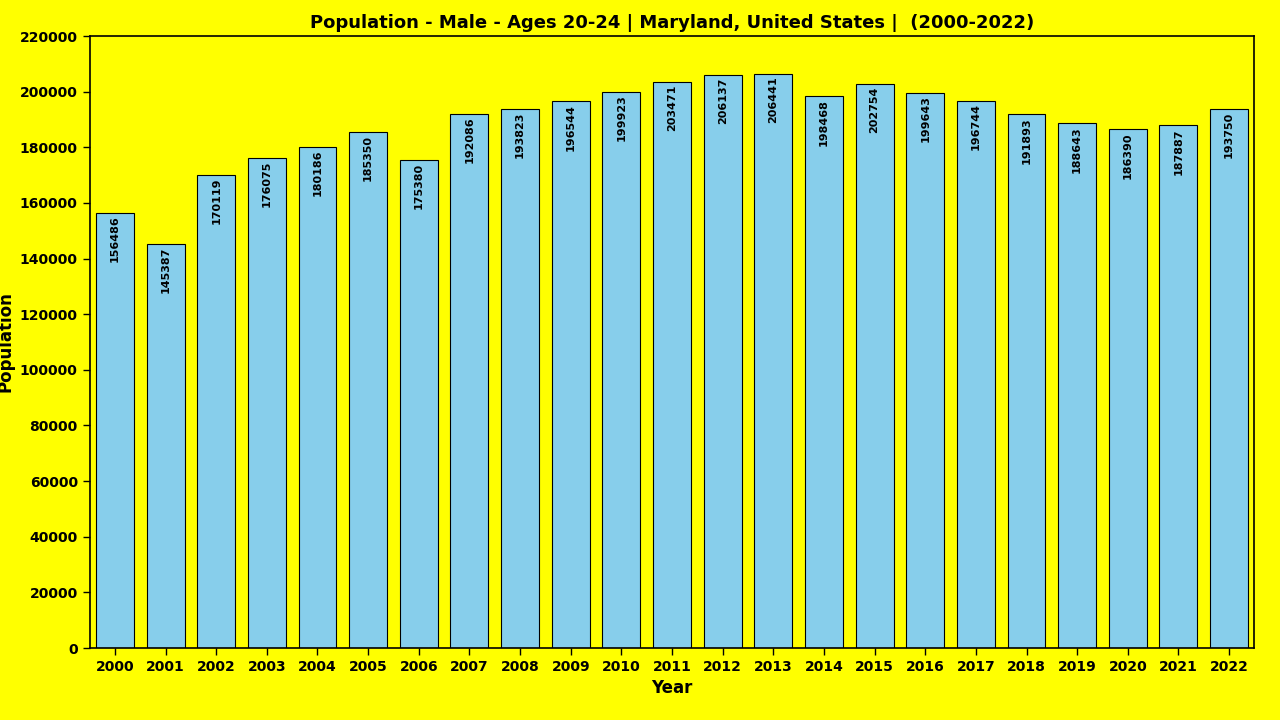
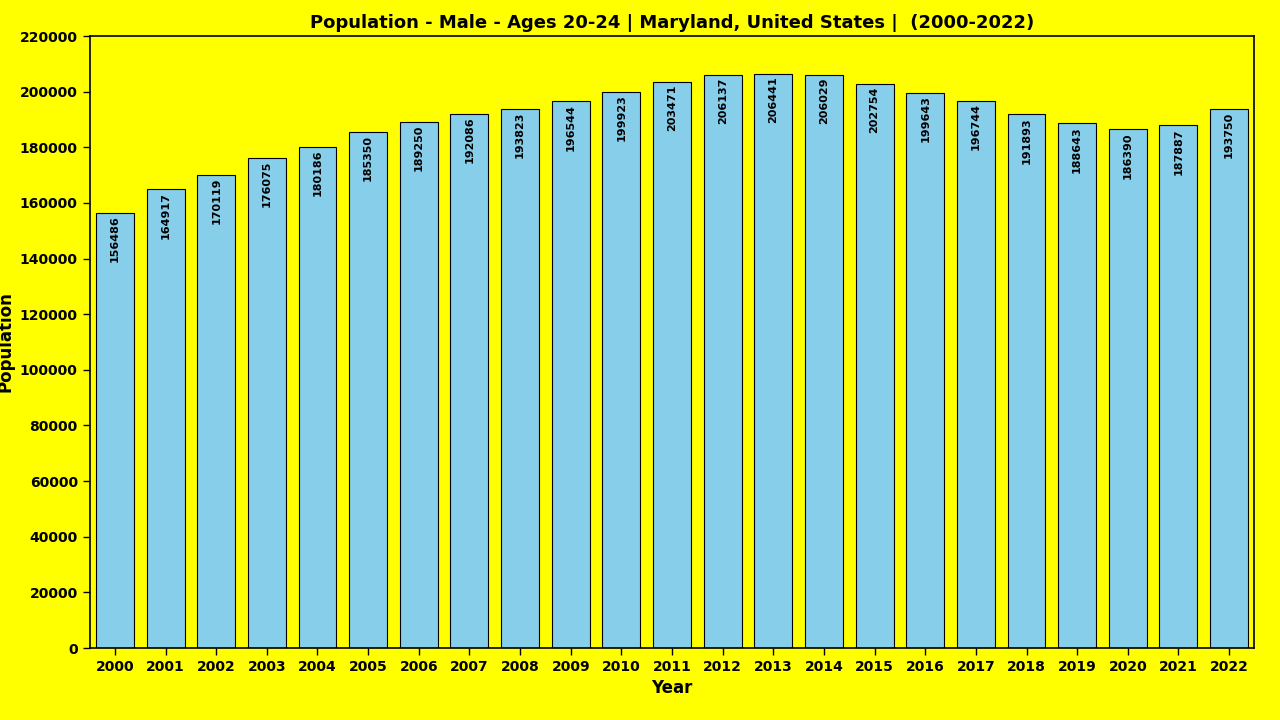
2001: 145387 -> 164917
2006: 175380 -> 189250
2014: 198468 -> 206029
